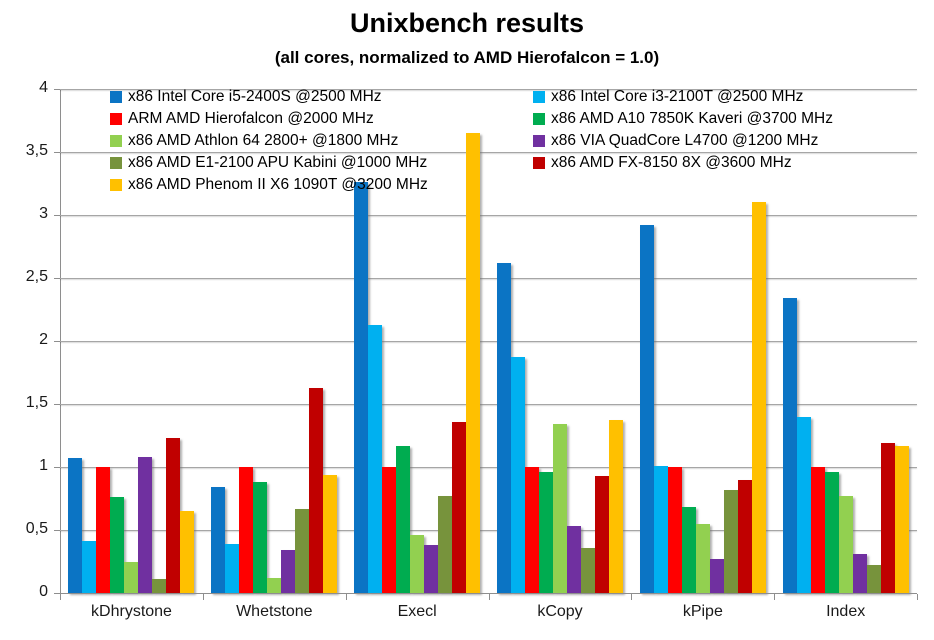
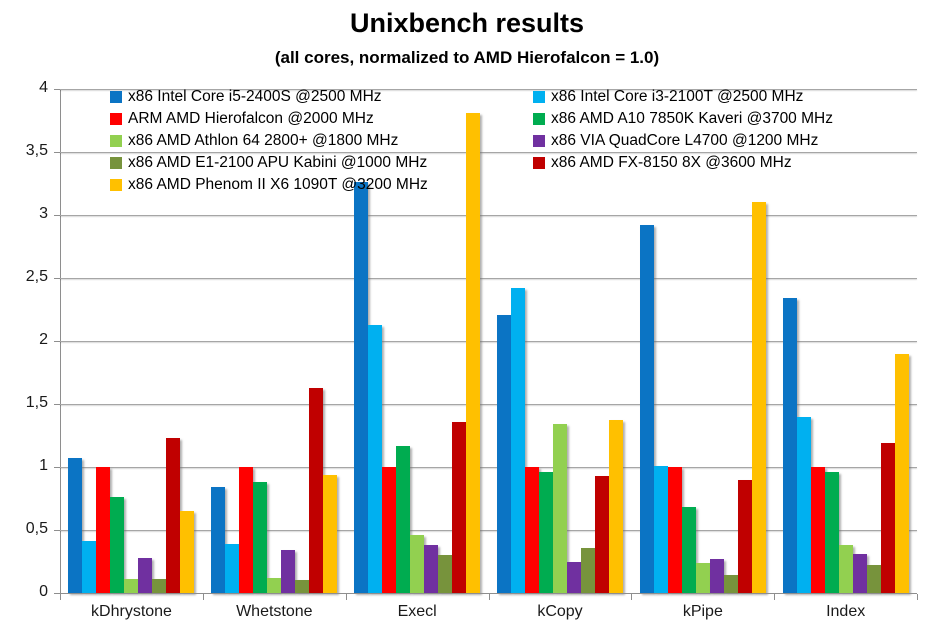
x86 AMD Athlon 64 2800+ @1800 MHz/kDhrystone: 0.25 -> 0.11
x86 VIA QuadCore L4700 @1200 MHz/kDhrystone: 1.08 -> 0.28
x86 AMD E1-2100 APU Kabini @1000 MHz/Whetstone: 0.67 -> 0.10
x86 AMD E1-2100 APU Kabini @1000 MHz/Execl: 0.77 -> 0.30
x86 AMD Phenom II X6 1090T @3200 MHz/Execl: 3.65 -> 3.81
x86 Intel Core i5-2400S @2500 MHz/kCopy: 2.62 -> 2.21
x86 Intel Core i3-2100T @2500 MHz/kCopy: 1.87 -> 2.42
x86 VIA QuadCore L4700 @1200 MHz/kCopy: 0.53 -> 0.25
x86 AMD Athlon 64 2800+ @1800 MHz/kPipe: 0.55 -> 0.24
x86 AMD E1-2100 APU Kabini @1000 MHz/kPipe: 0.82 -> 0.14
x86 AMD Athlon 64 2800+ @1800 MHz/Index: 0.77 -> 0.38
x86 AMD Phenom II X6 1090T @3200 MHz/Index: 1.17 -> 1.90
